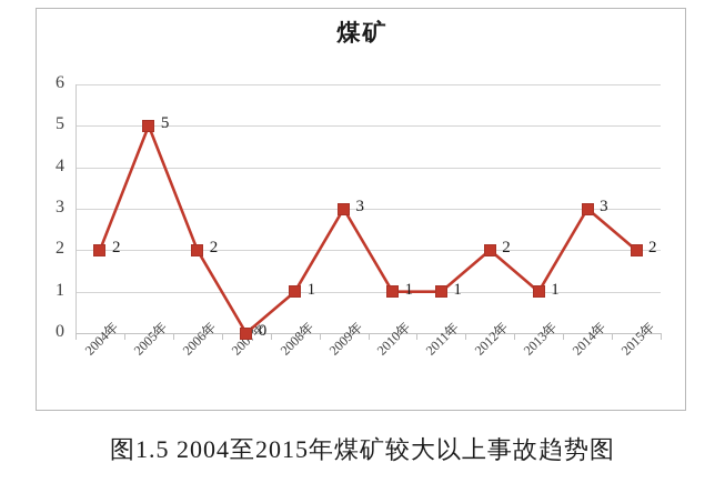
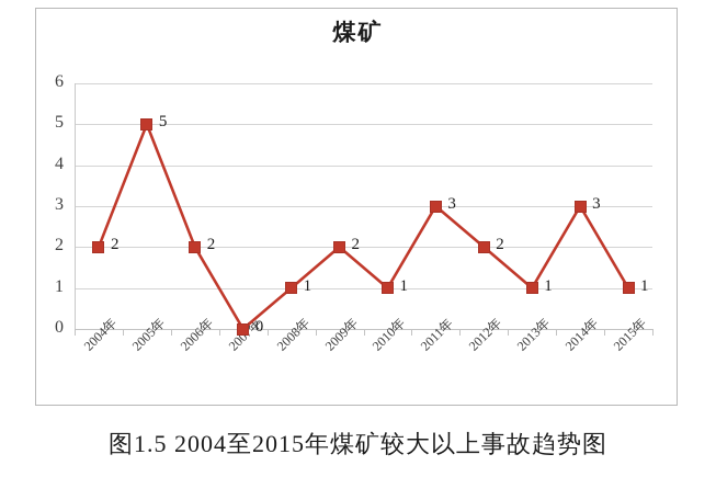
2009年: 3 -> 2
2011年: 1 -> 3
2015年: 2 -> 1
